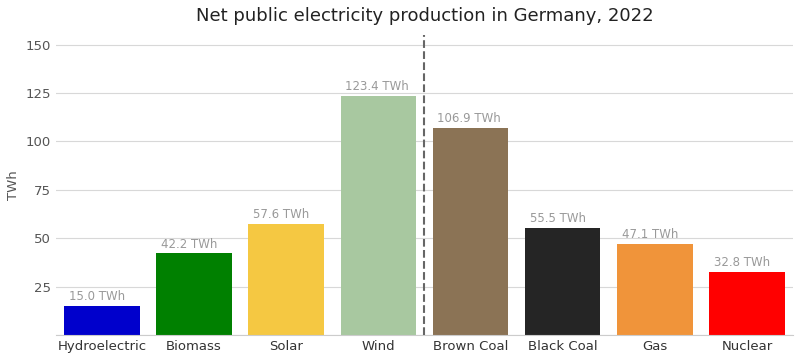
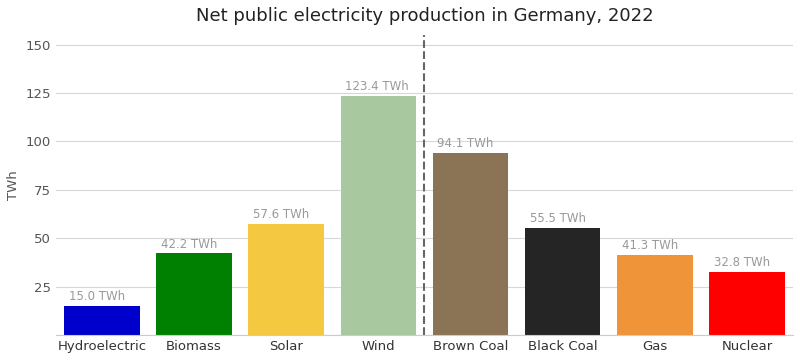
Brown Coal: 106.9 -> 94.1
Gas: 47.1 -> 41.3
